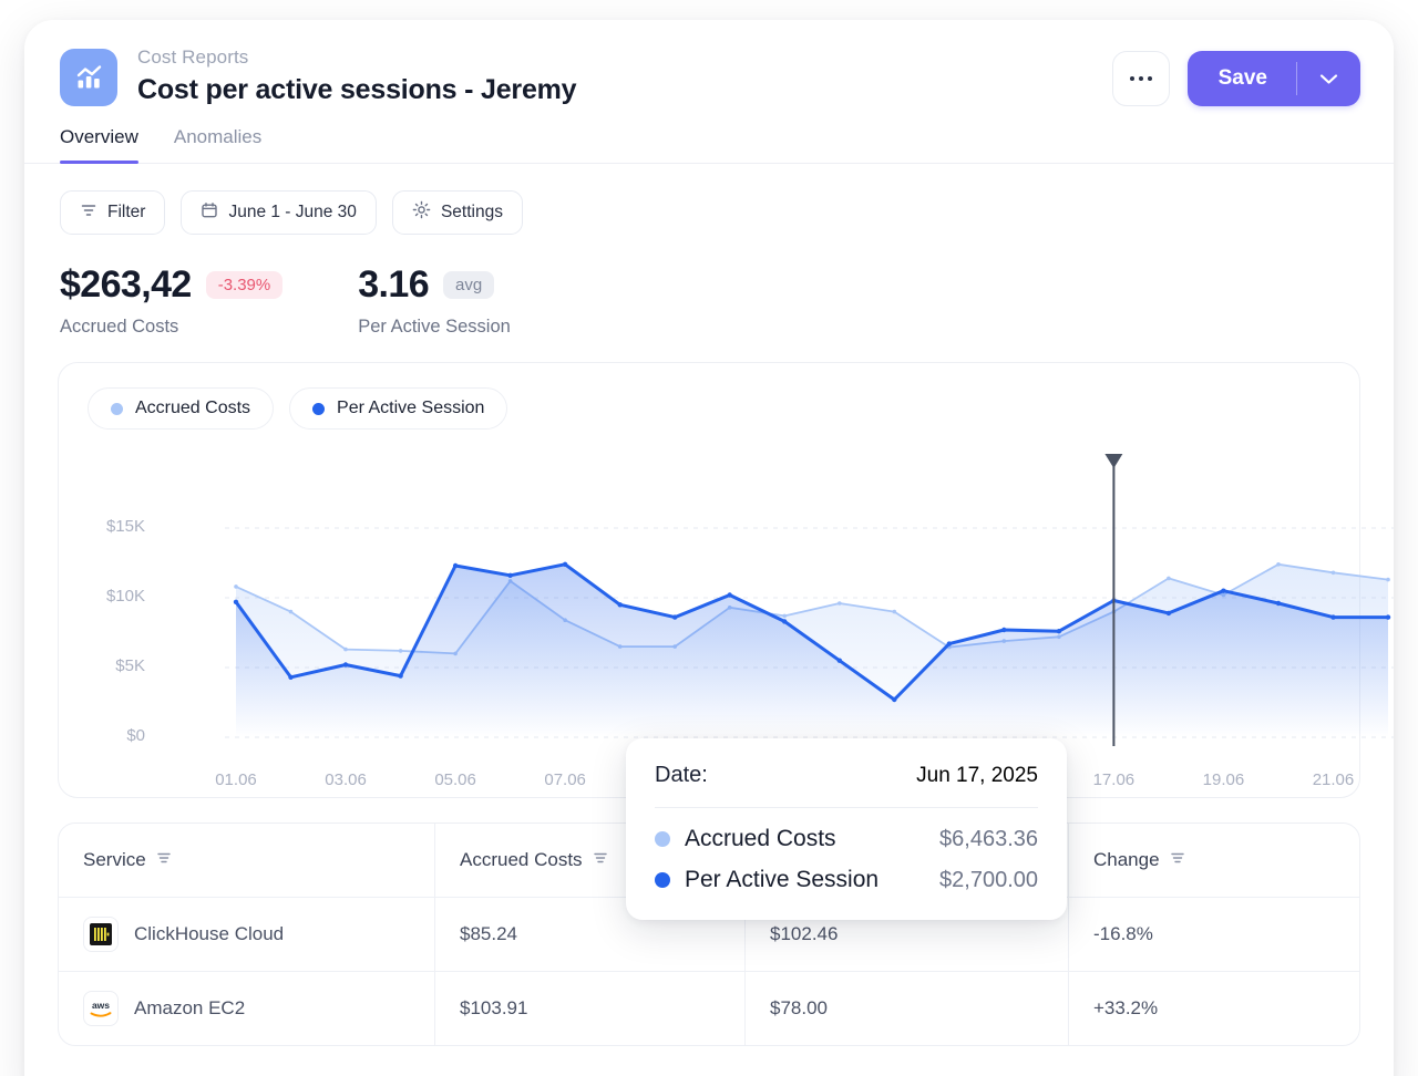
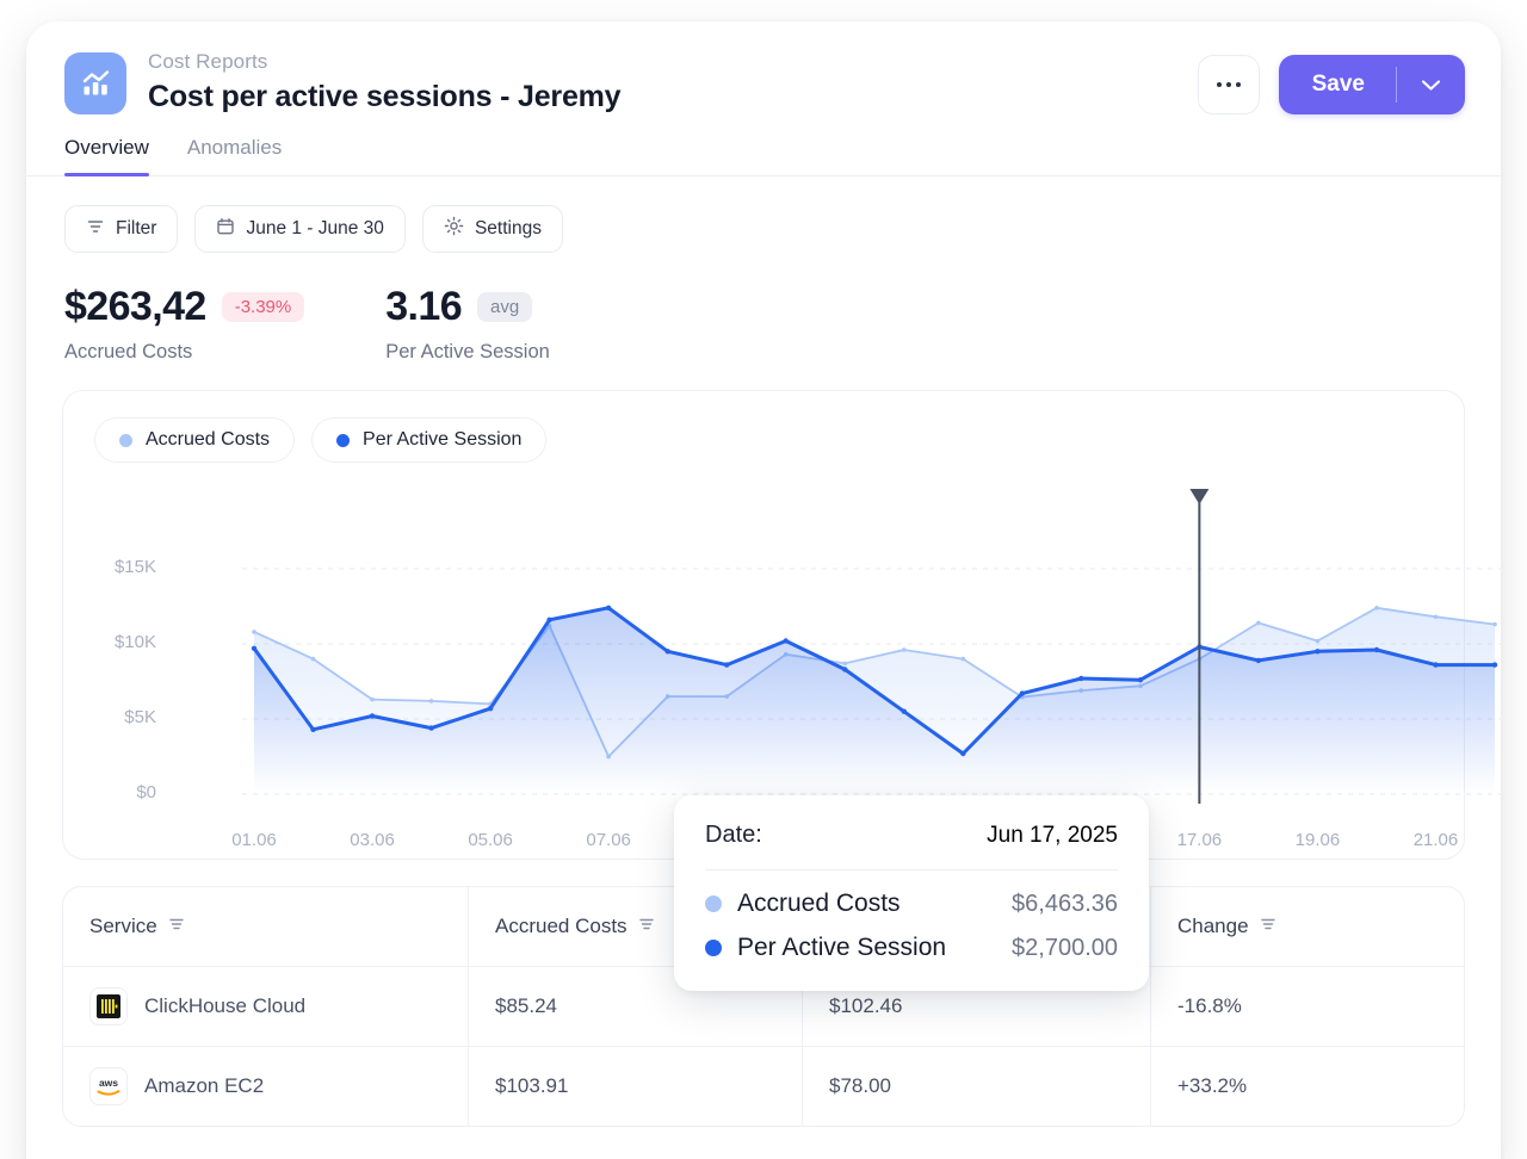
Per Active Session/05.06: $12.3K -> $5.7K
Accrued Costs/07.06: $8.4K -> $2.5K
Per Active Session/19.06: $10.5K -> $9.5K
